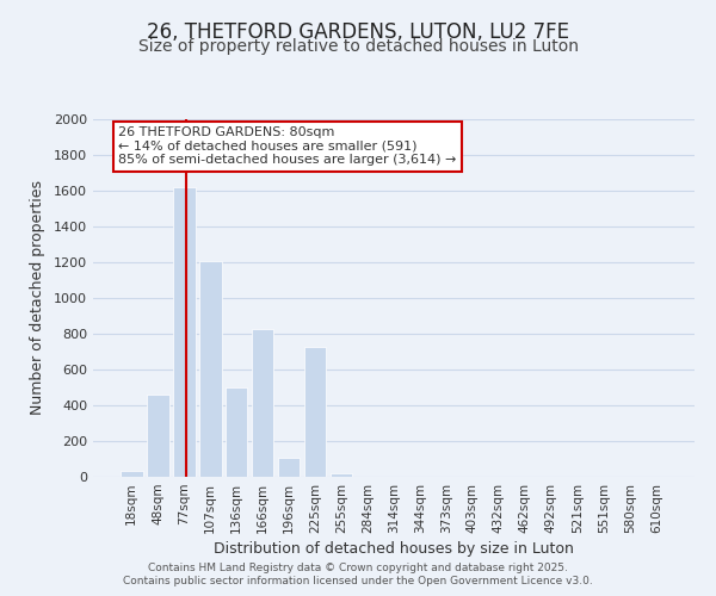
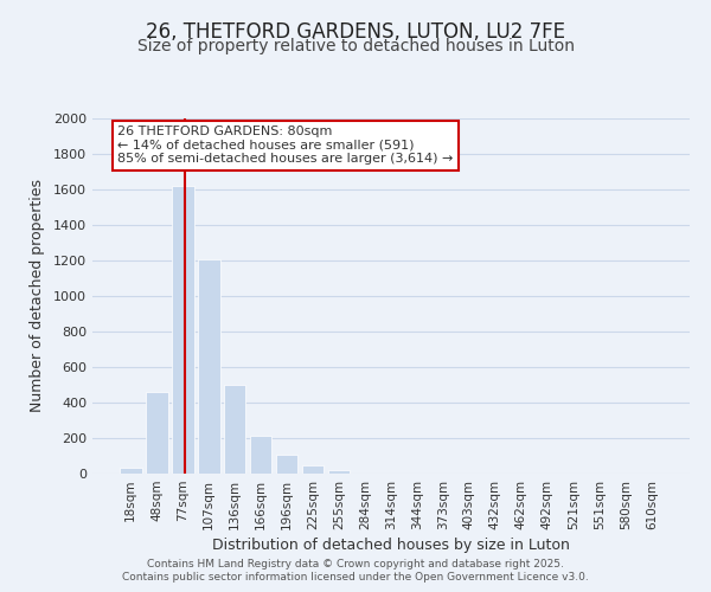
166sqm: 830 -> 220
225sqm: 730 -> 40
